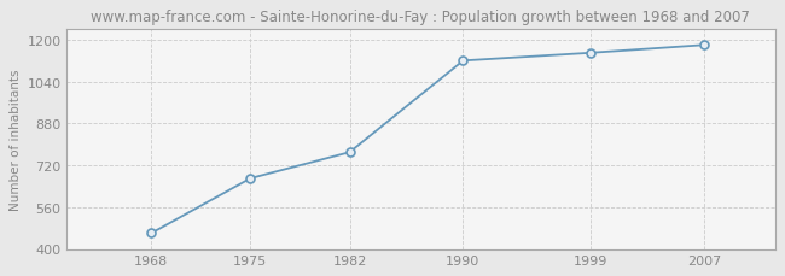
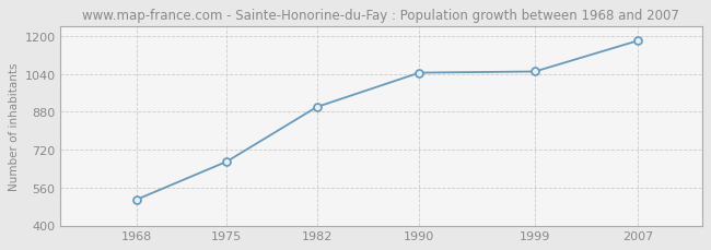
1968: 460 -> 510
1982: 770 -> 900
1990: 1120 -> 1045
1999: 1150 -> 1050
